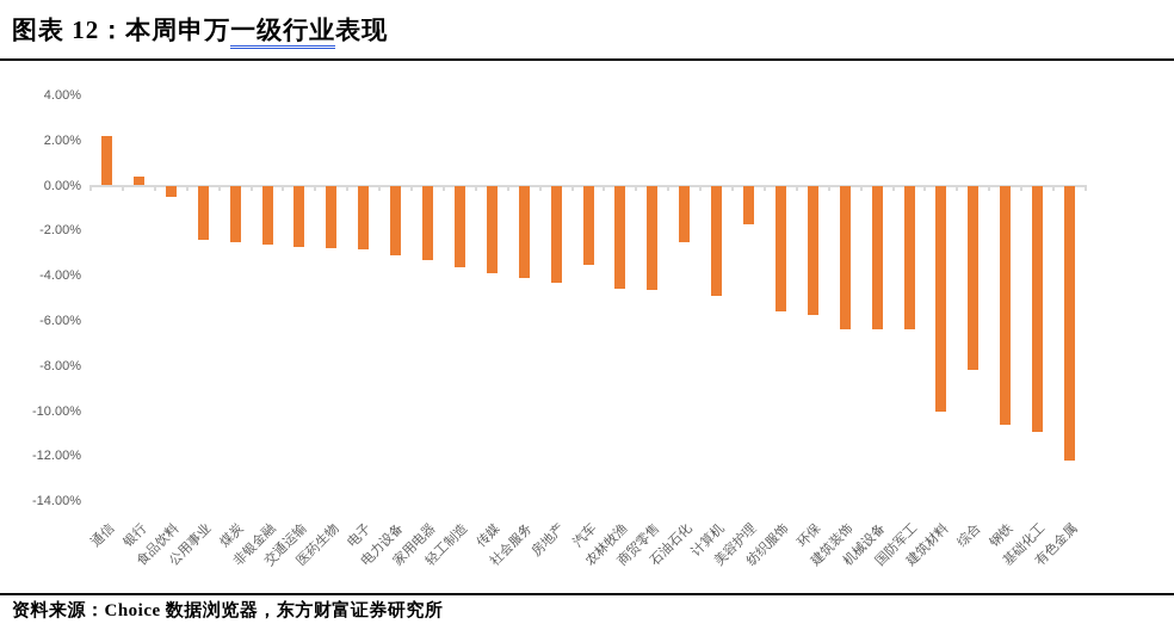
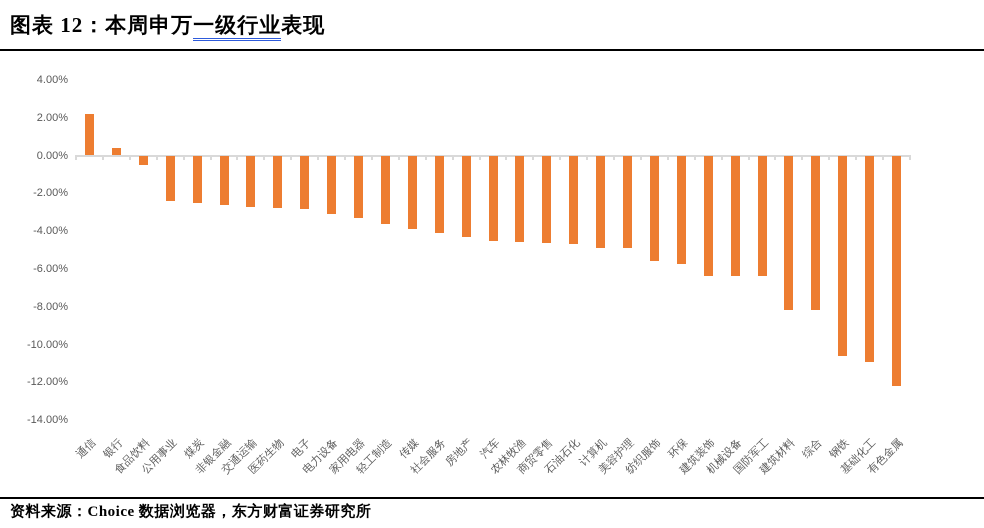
汽车: -3.5% -> -4.5%
石油石化: -2.5% -> -4.7%
美容护理: -1.7% -> -4.9%
建筑材料: -10.0% -> -8.2%
